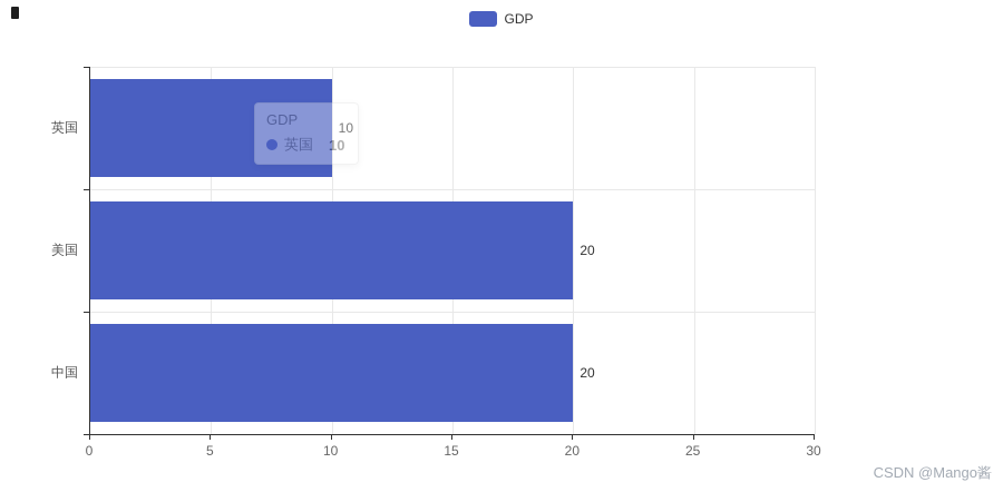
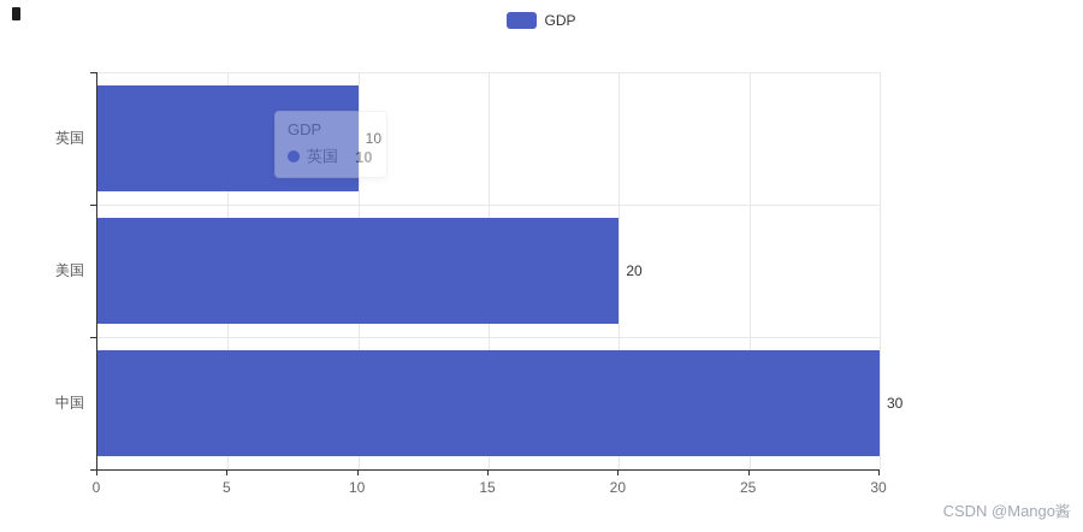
中国: 20 -> 30
